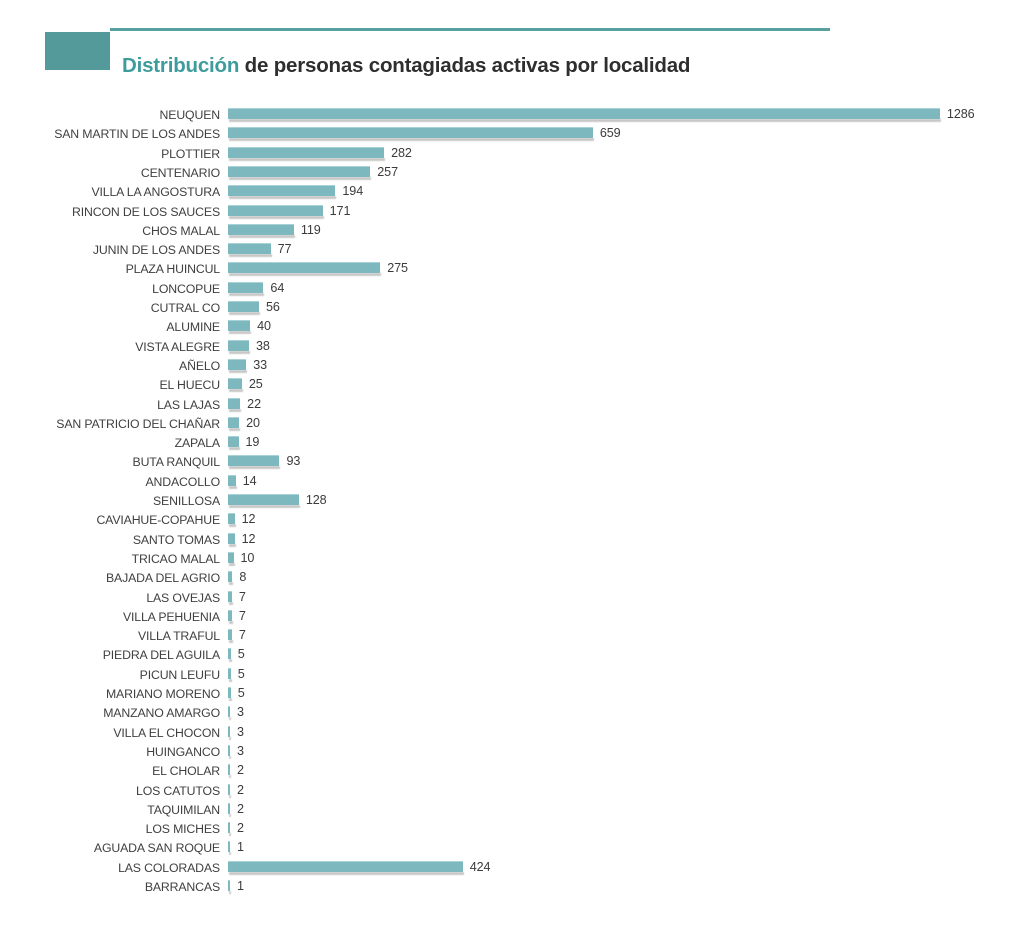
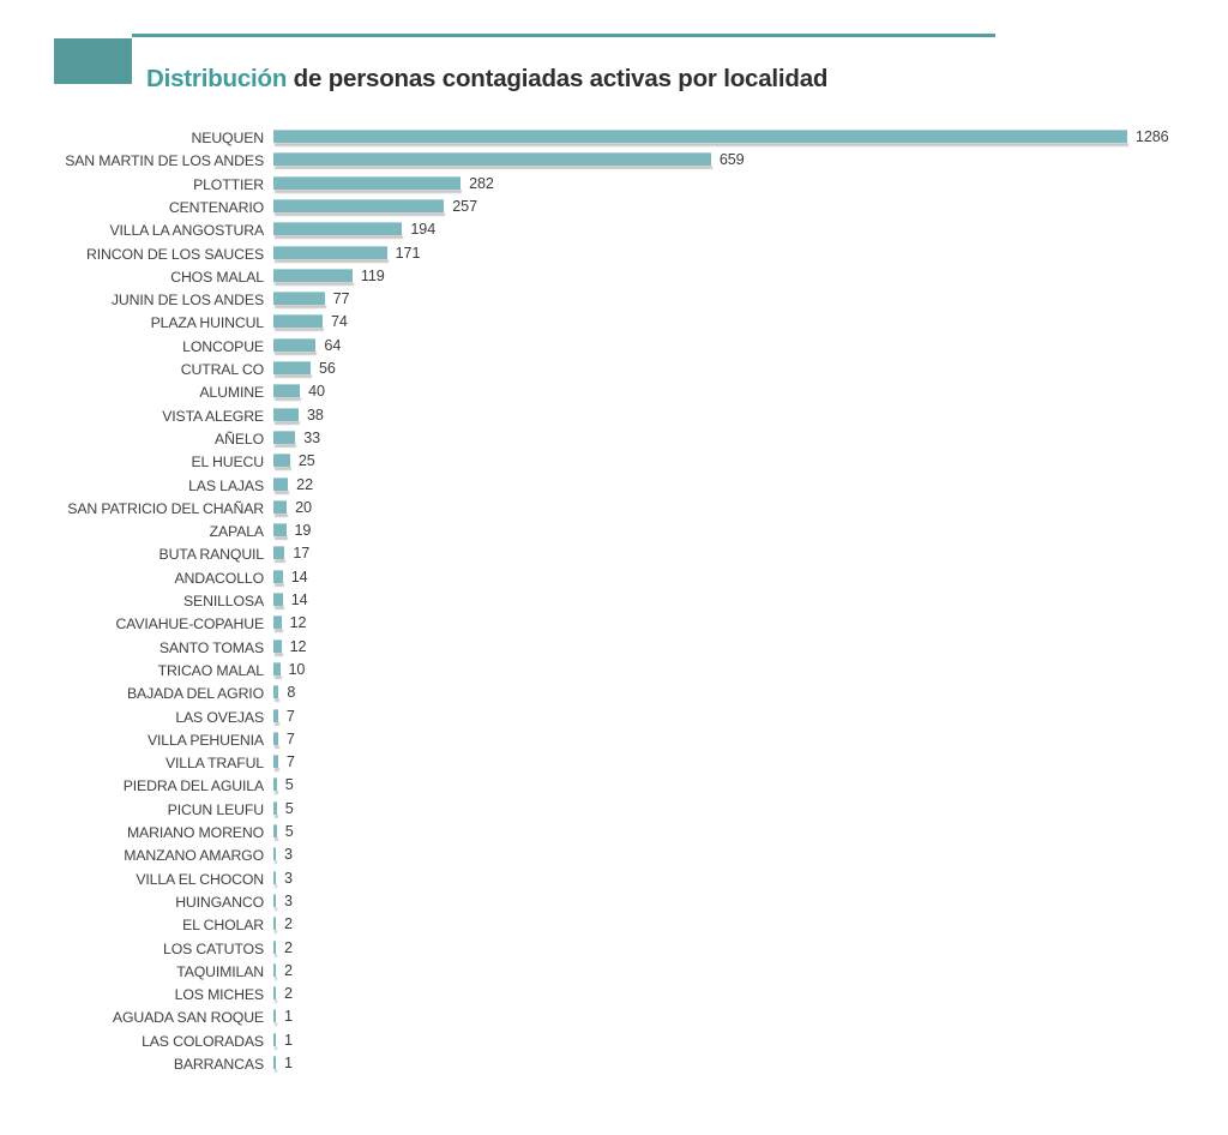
PLAZA HUINCUL: 275 -> 74
BUTA RANQUIL: 93 -> 17
SENILLOSA: 128 -> 14
LAS COLORADAS: 424 -> 1
